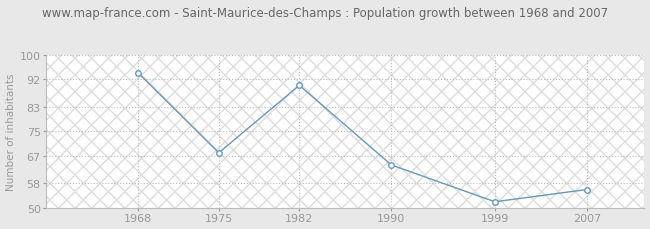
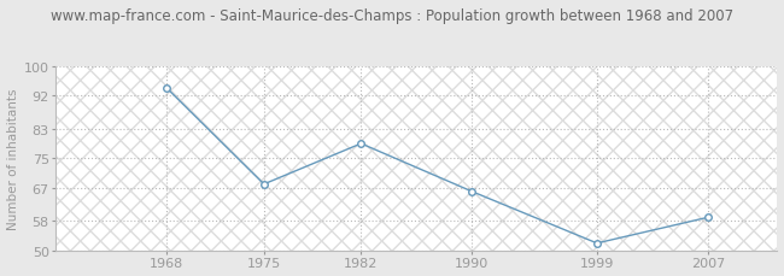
1982: 90 -> 79
1990: 64 -> 66
2007: 56 -> 59
